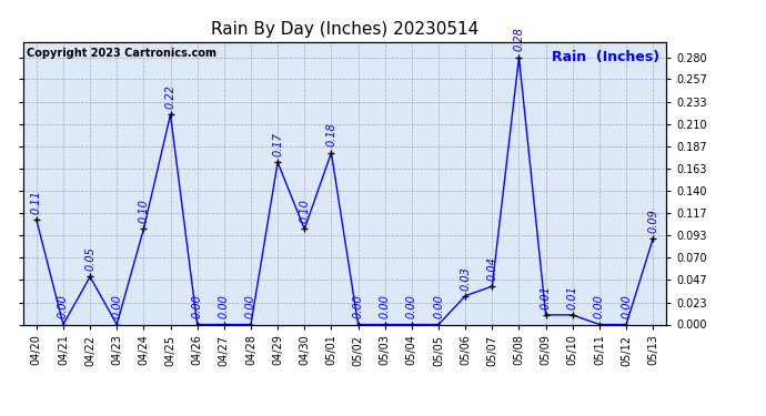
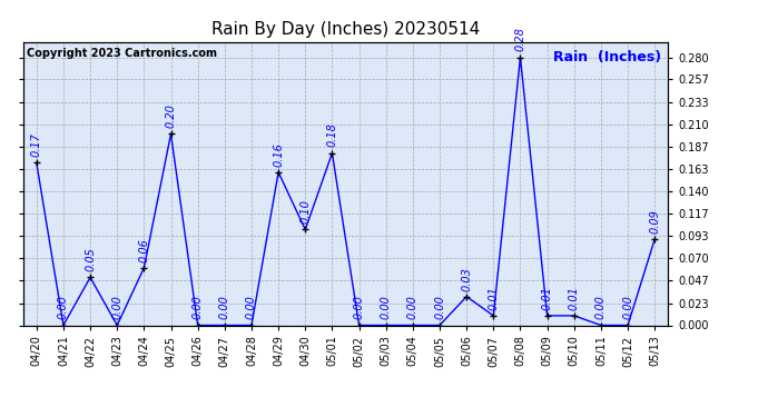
04/20: 0.11 -> 0.17
04/24: 0.10 -> 0.06
04/25: 0.22 -> 0.20
04/29: 0.17 -> 0.16
05/07: 0.04 -> 0.01
